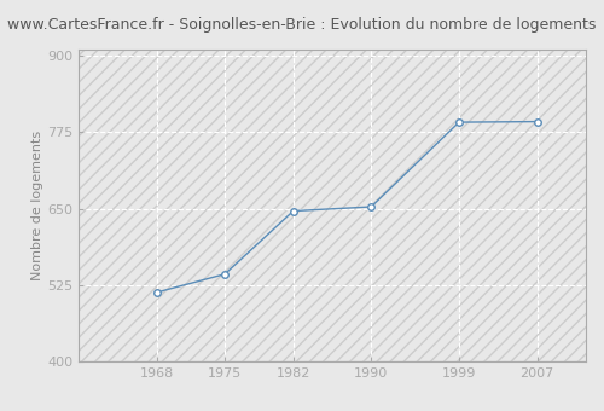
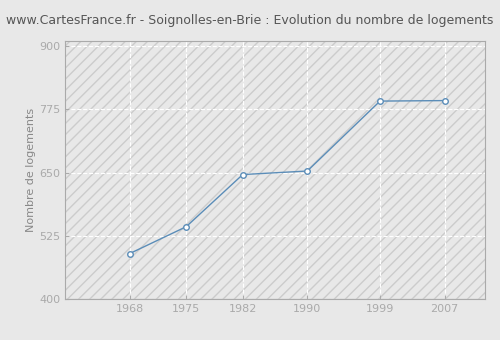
1968: 513 -> 490
